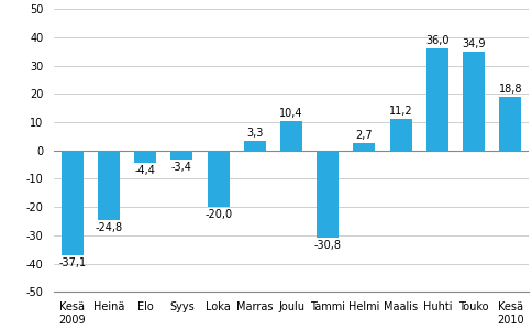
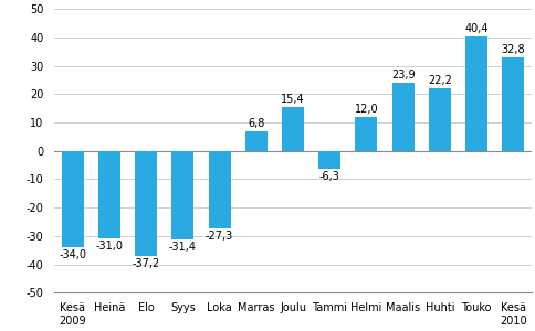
Kesä 2009: -37,1 -> -34,0
Heinä: -24,8 -> -31,0
Elo: -4,4 -> -37,2
Syys: -3,4 -> -31,4
Loka: -20,0 -> -27,3
Marras: 3,3 -> 6,8
Joulu: 10,4 -> 15,4
Tammi: -30,8 -> -6,3
Helmi: 2,7 -> 12,0
Maalis: 11,2 -> 23,9
Huhti: 36,0 -> 22,2
Touko: 34,9 -> 40,4
Kesä 2010: 18,8 -> 32,8
